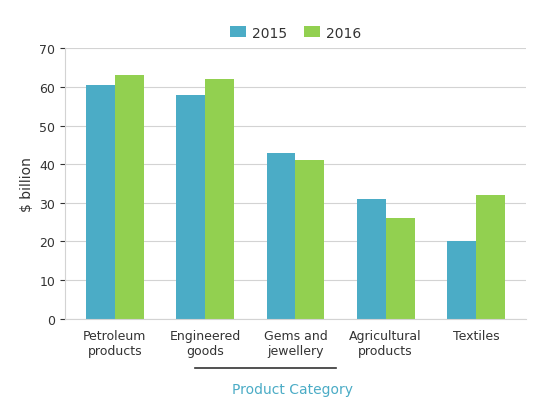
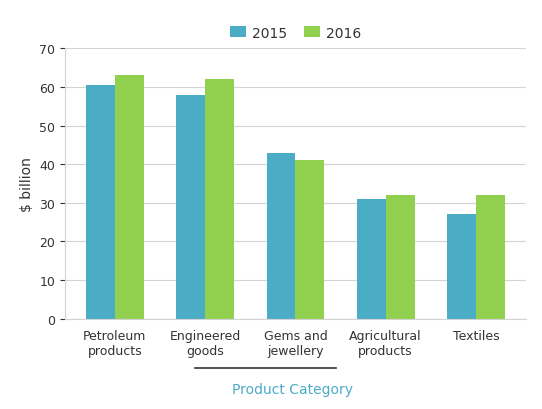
2016/Agricultural products: 26 -> 32
2015/Textiles: 20.0 -> 27.0
